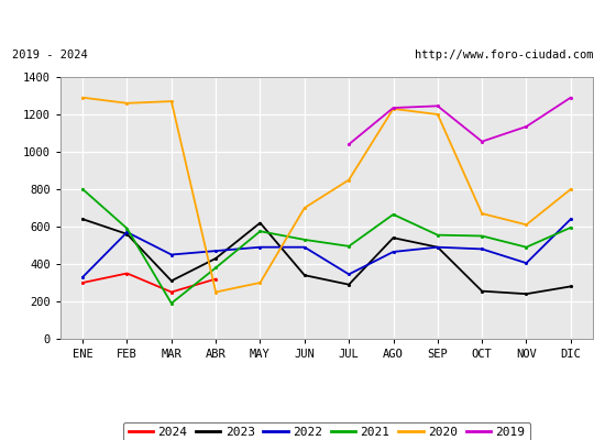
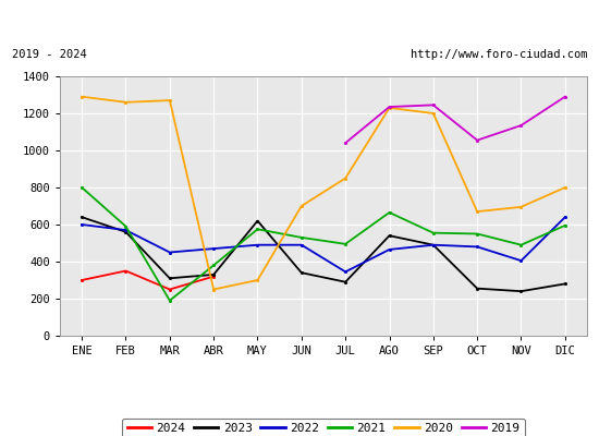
2022/ENE: 330 -> 600
2023/ABR: 430 -> 330
2020/NOV: 610 -> 700
